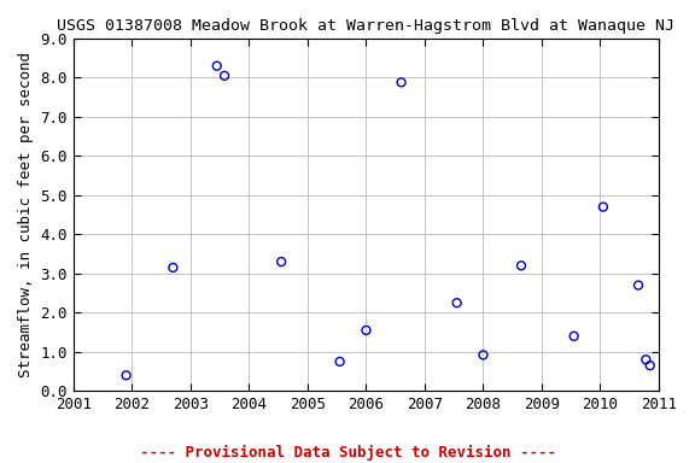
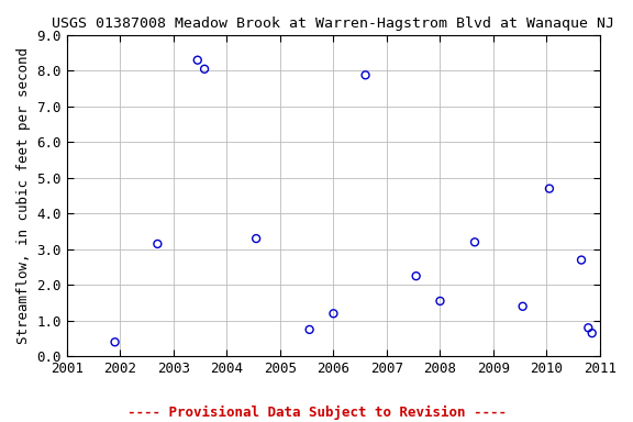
2006: 1.55 -> 1.20
2008: 0.92 -> 1.55
